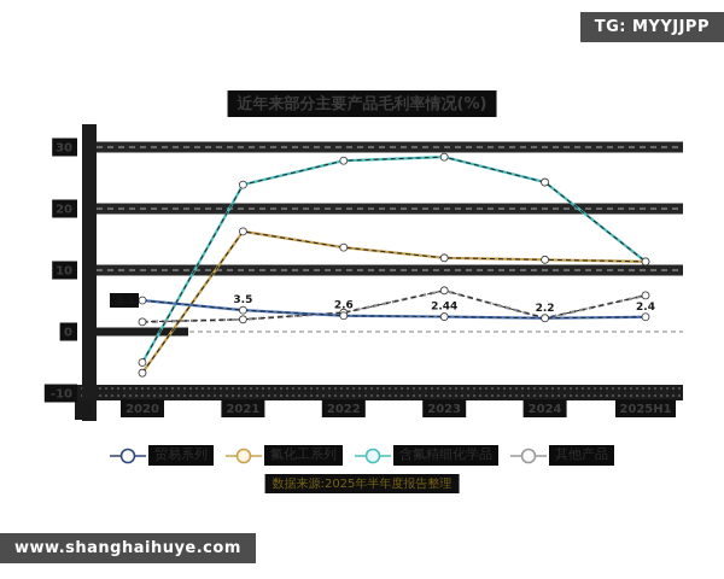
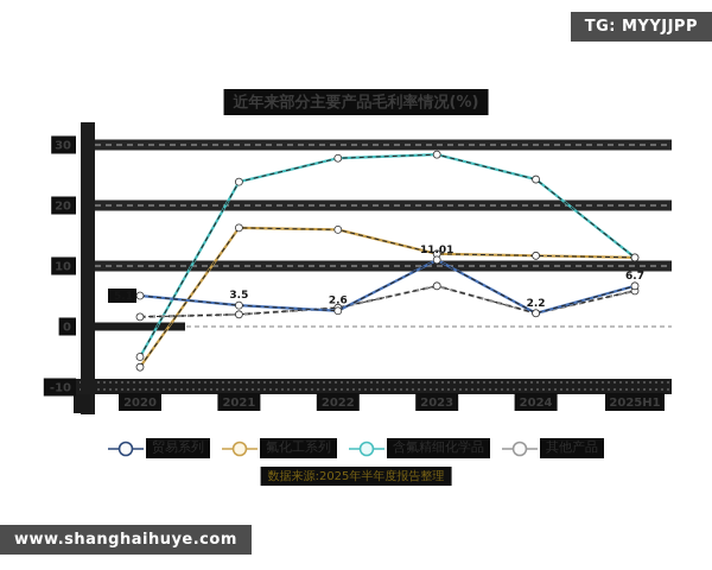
氟化工系列/2022: 14 -> 16
贸易系列/2023: 2.44 -> 11.01
贸易系列/2025H1: 2.4 -> 6.7
